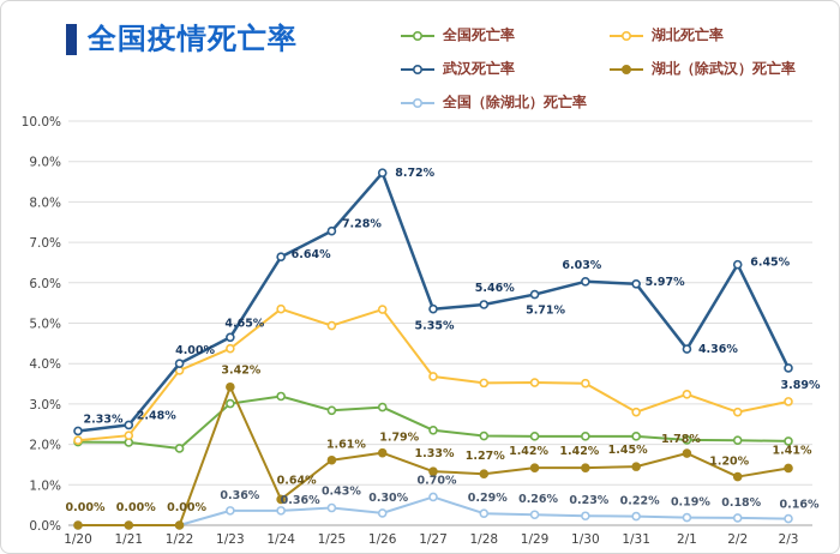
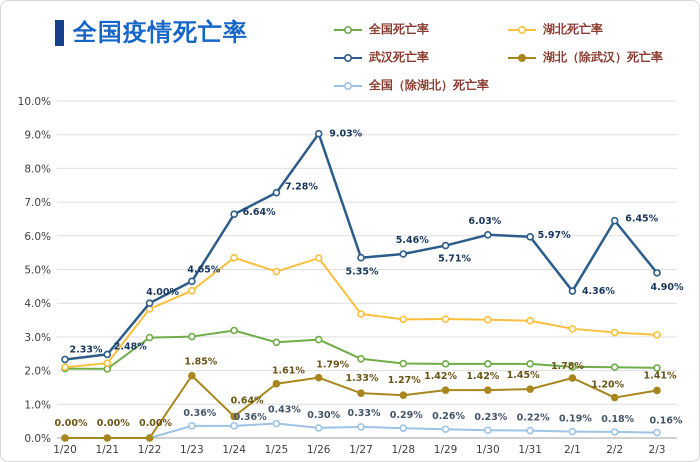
全国死亡率/1/22: 1.9% -> 3.0%
湖北（除武汉）死亡率/1/23: 3.42% -> 1.85%
武汉死亡率/1/26: 8.72% -> 9.03%
全国（除湖北）死亡率/1/27: 0.70% -> 0.33%
湖北死亡率/1/31: 2.8% -> 3.5%
湖北死亡率/2/2: 2.8% -> 3.1%
武汉死亡率/2/3: 3.89% -> 4.90%
